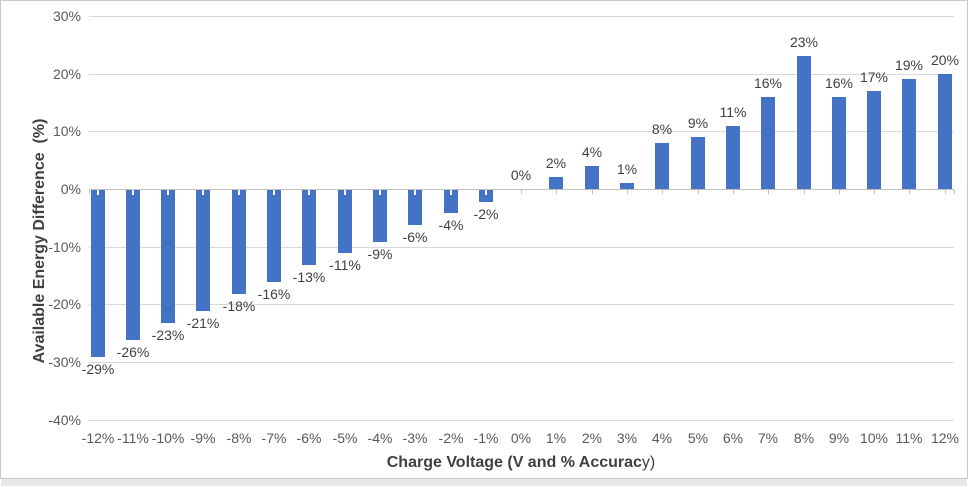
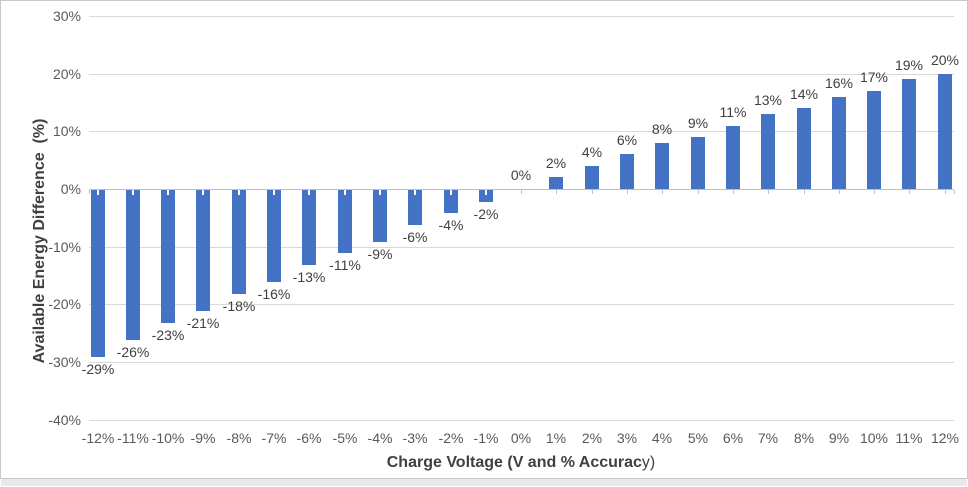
3%: 1% -> 6%
7%: 16% -> 13%
8%: 23% -> 14%
